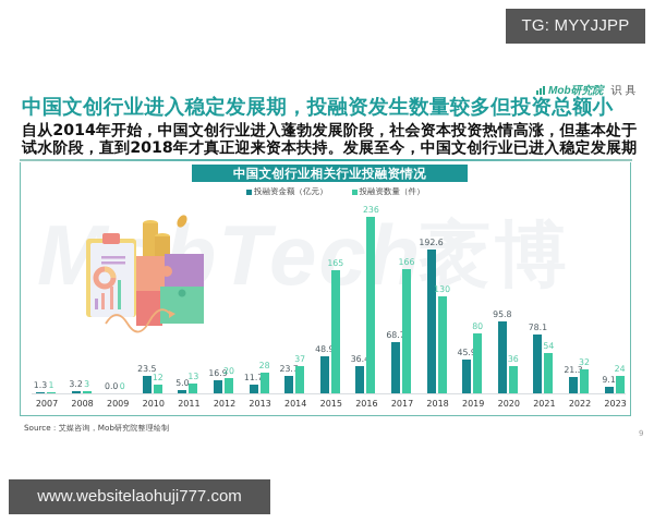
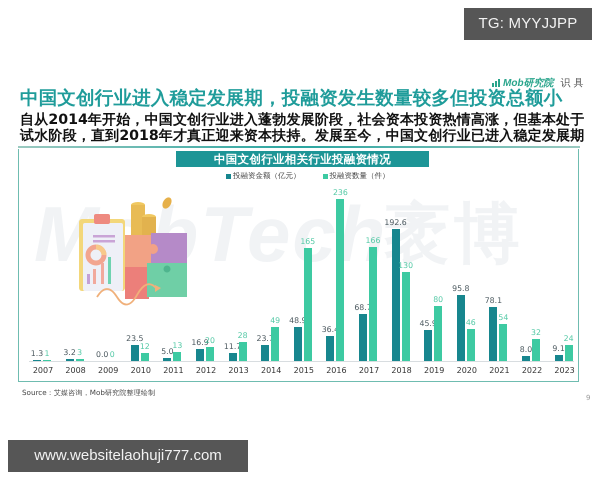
投融资数量（件）/2014: 37 -> 49
投融资数量（件）/2020: 36 -> 46
投融资金额（亿元）/2022: 21.3 -> 8.0
